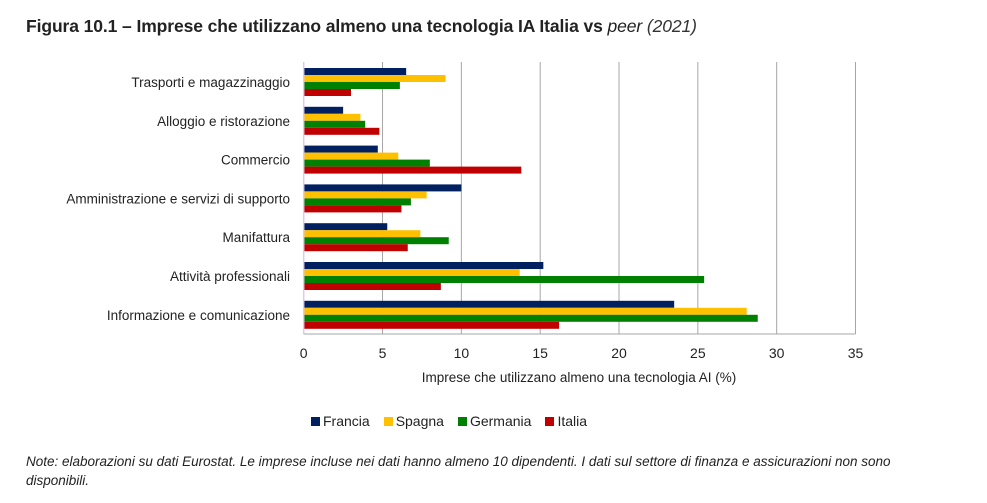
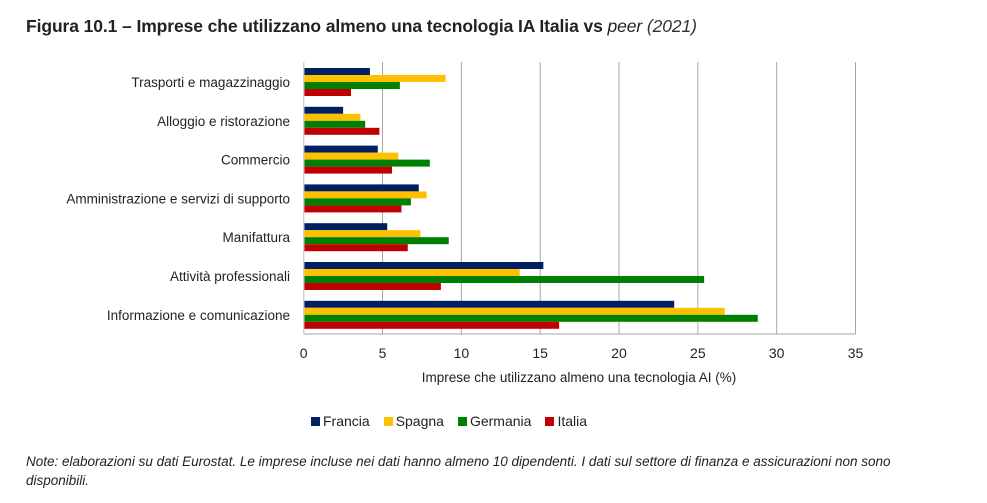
Francia/Trasporti e magazzinaggio: 6.5 -> 4.2
Italia/Commercio: 13.8 -> 5.6
Francia/Amministrazione e servizi di supporto: 10.0 -> 7.3
Spagna/Informazione e comunicazione: 28.1 -> 26.7
